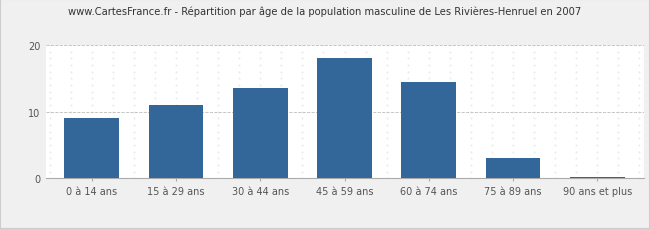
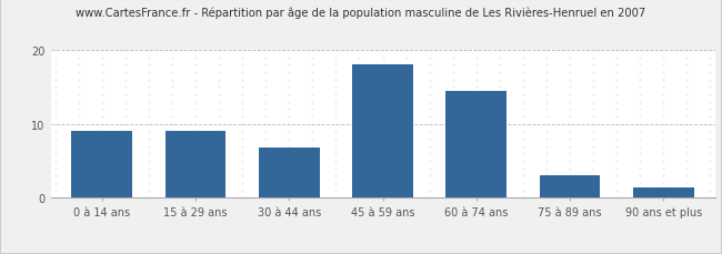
15 à 29 ans: 11.0 -> 9.0
30 à 44 ans: 13.5 -> 6.8
90 ans et plus: 0.2 -> 1.4
